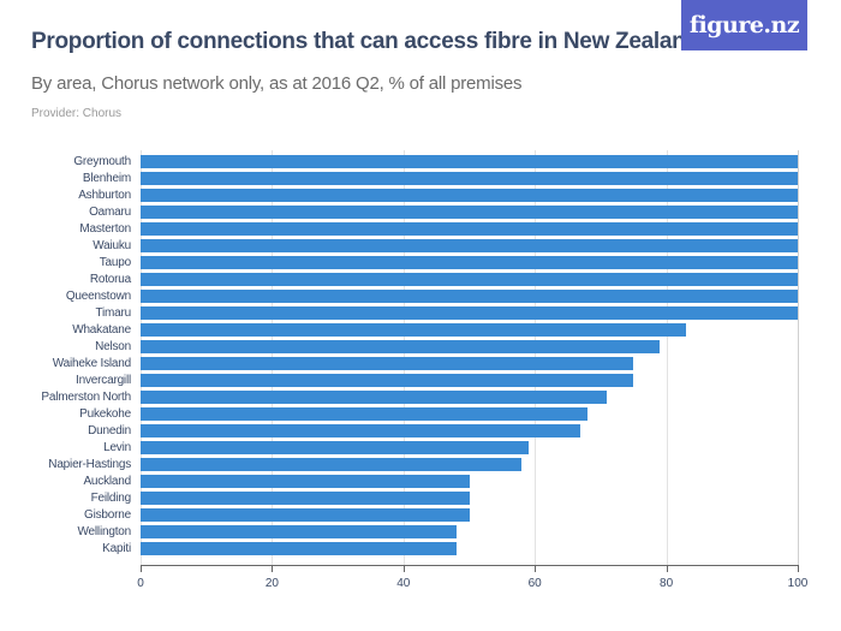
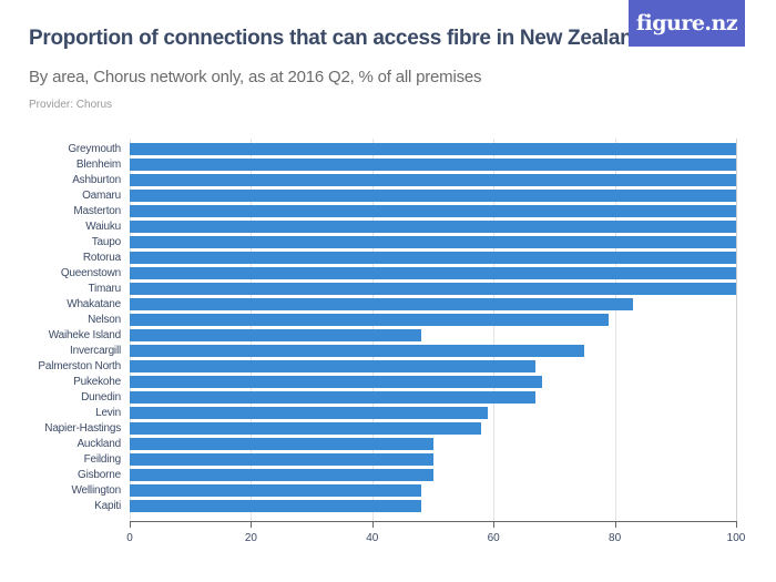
Waiheke Island: 75 -> 48
Palmerston North: 71 -> 67
